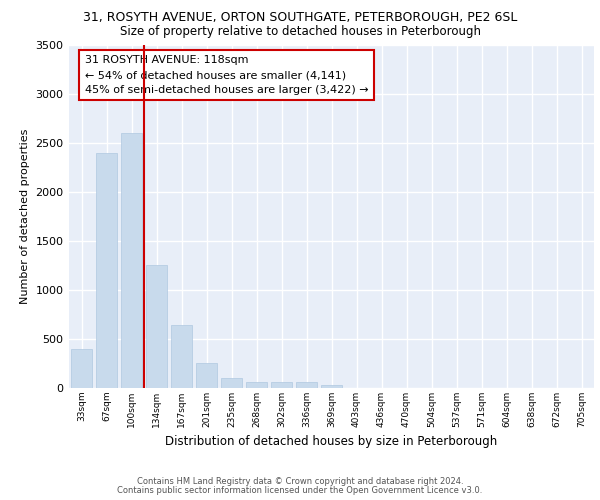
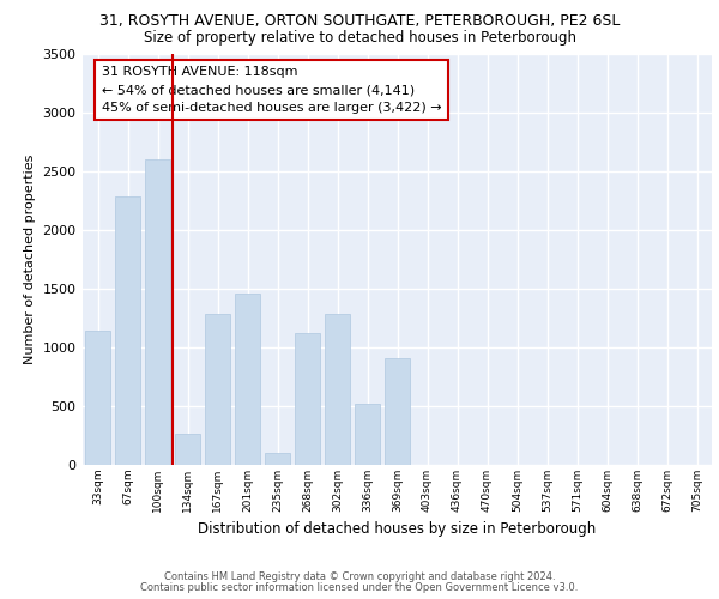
33sqm: 390 -> 1140
67sqm: 2400 -> 2280
134sqm: 1250 -> 260
167sqm: 640 -> 1280
201sqm: 260 -> 1460
268sqm: 60 -> 1120
302sqm: 60 -> 1280
336sqm: 60 -> 520
369sqm: 30 -> 900
